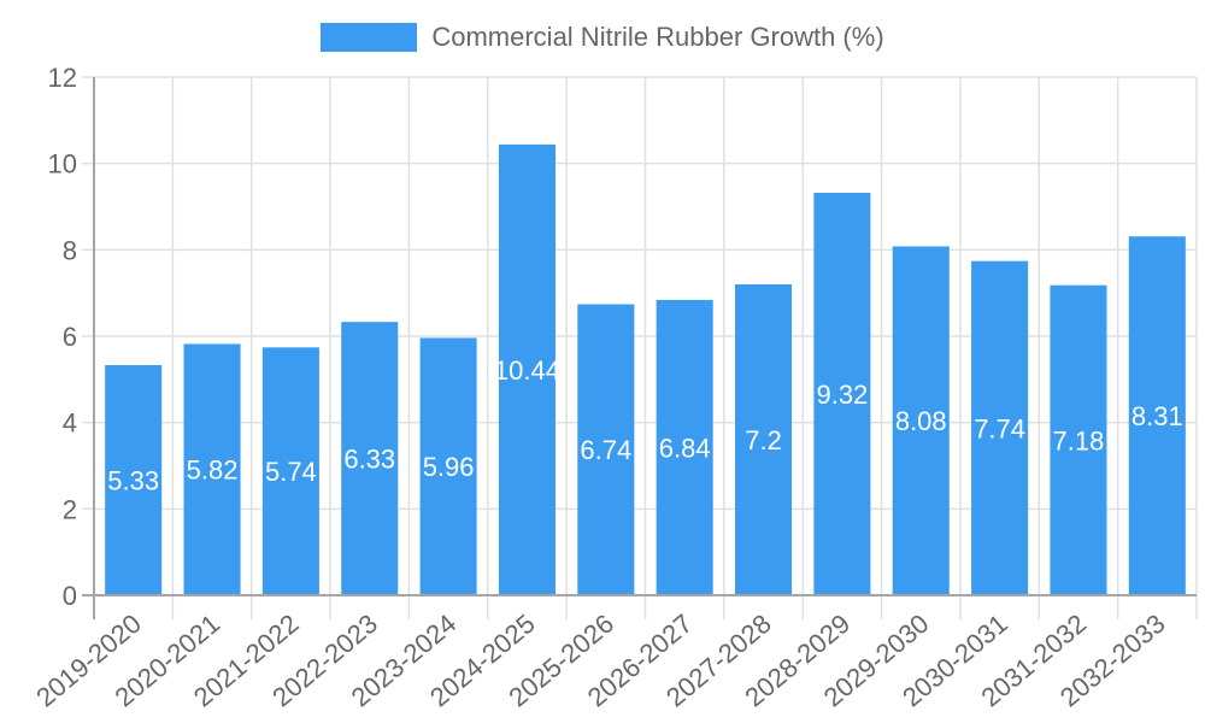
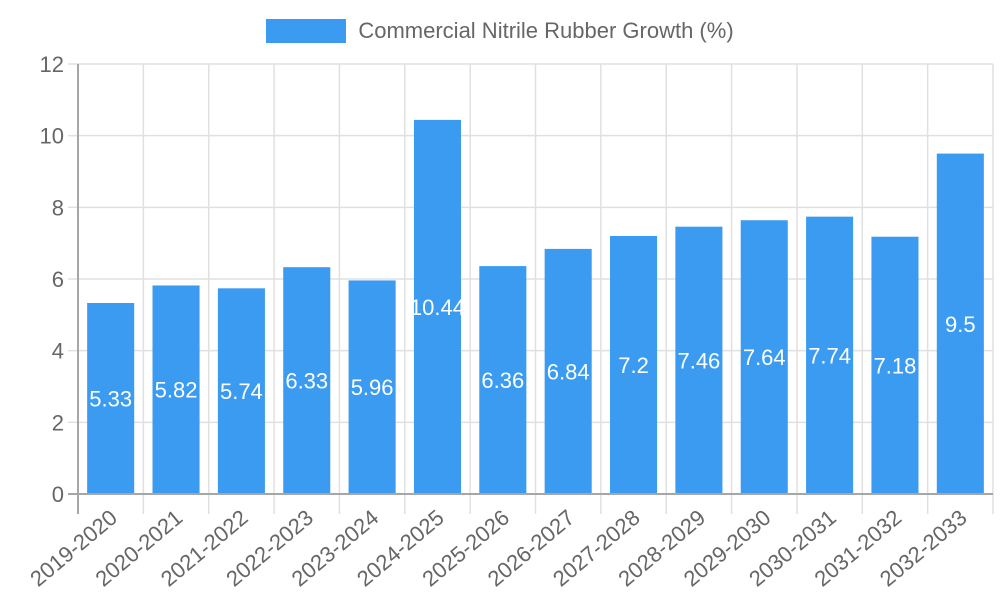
2025-2026: 6.74 -> 6.36
2028-2029: 9.32 -> 7.46
2029-2030: 8.08 -> 7.64
2032-2033: 8.31 -> 9.5
